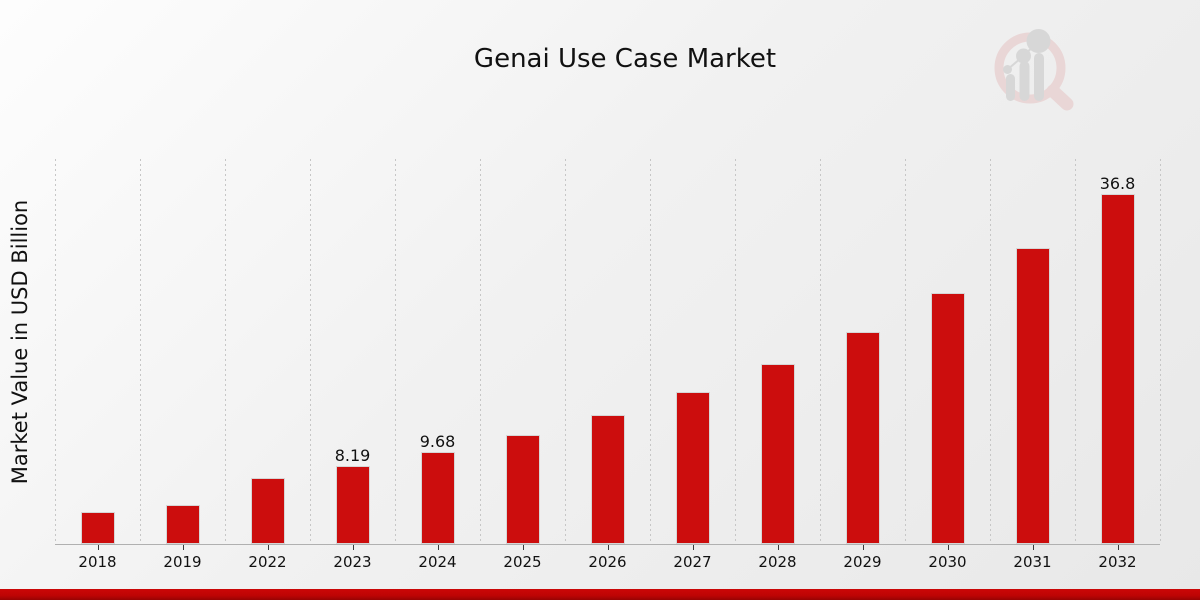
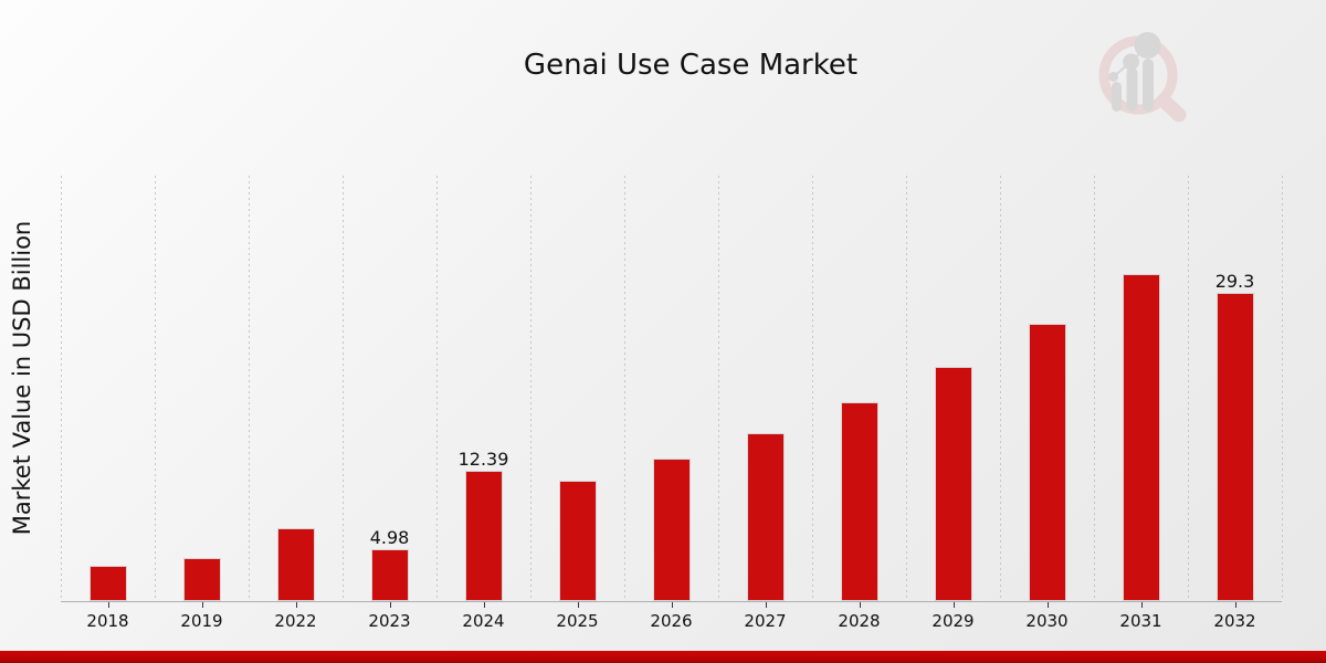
2023: 8.19 -> 4.98
2024: 9.68 -> 12.39
2032: 36.8 -> 29.3
